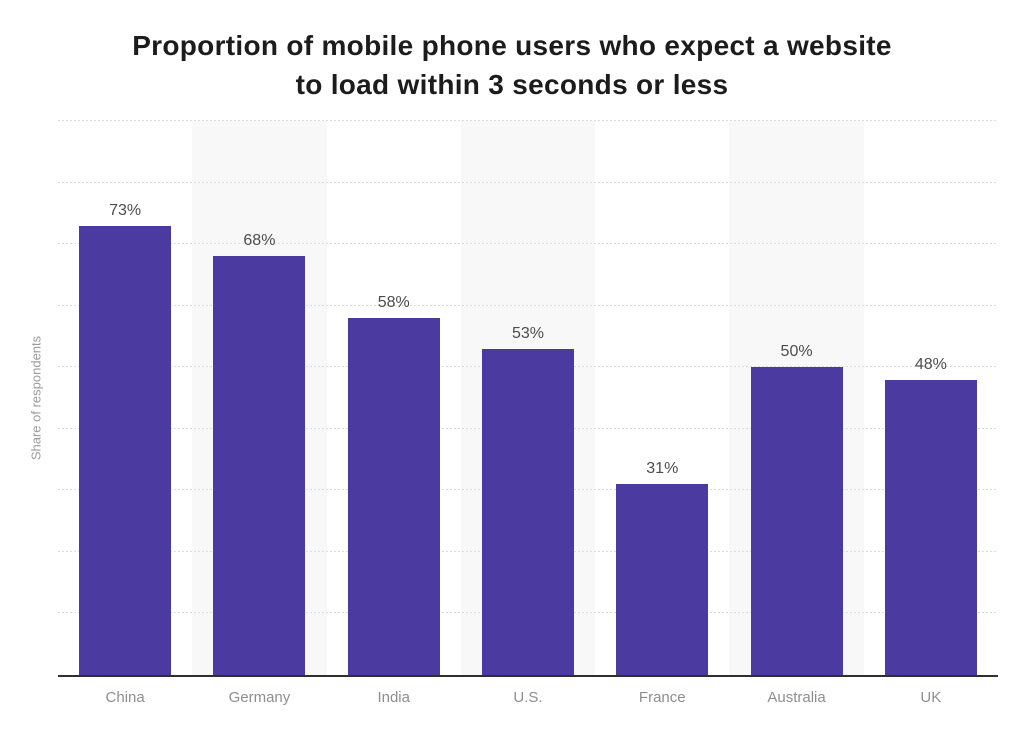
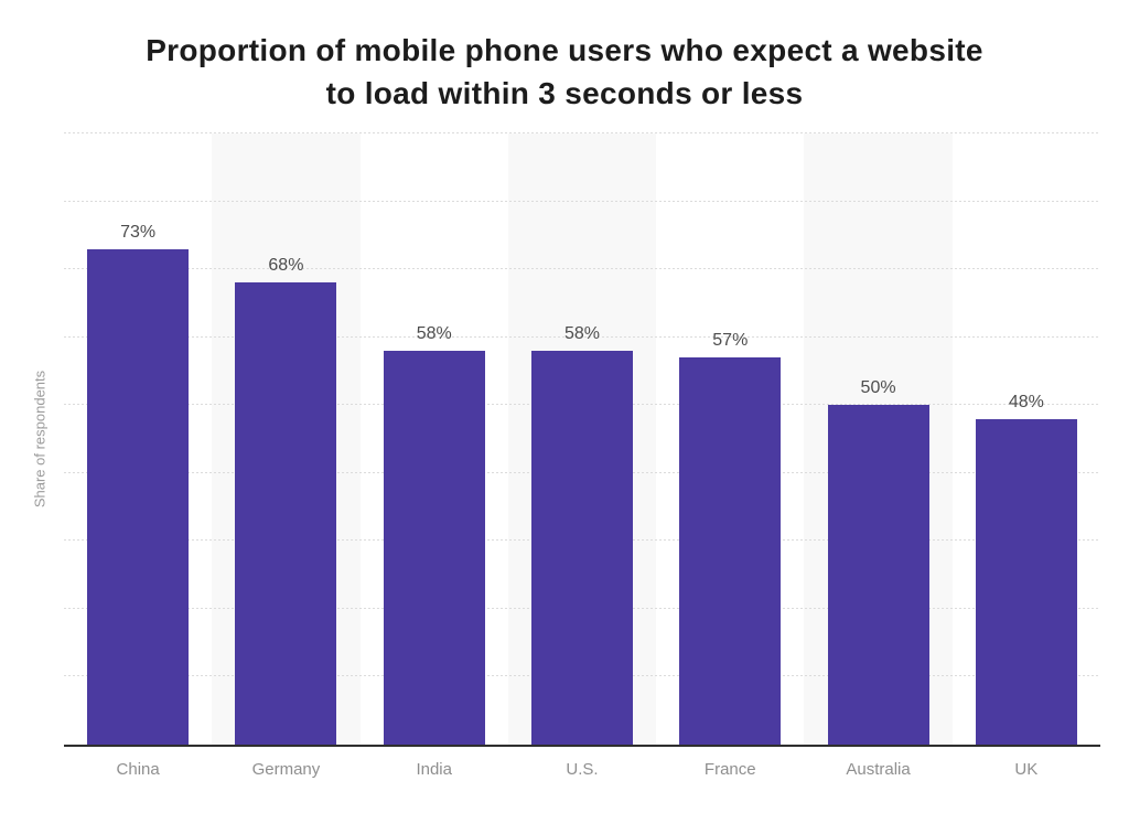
U.S.: 53% -> 58%
France: 31% -> 57%
